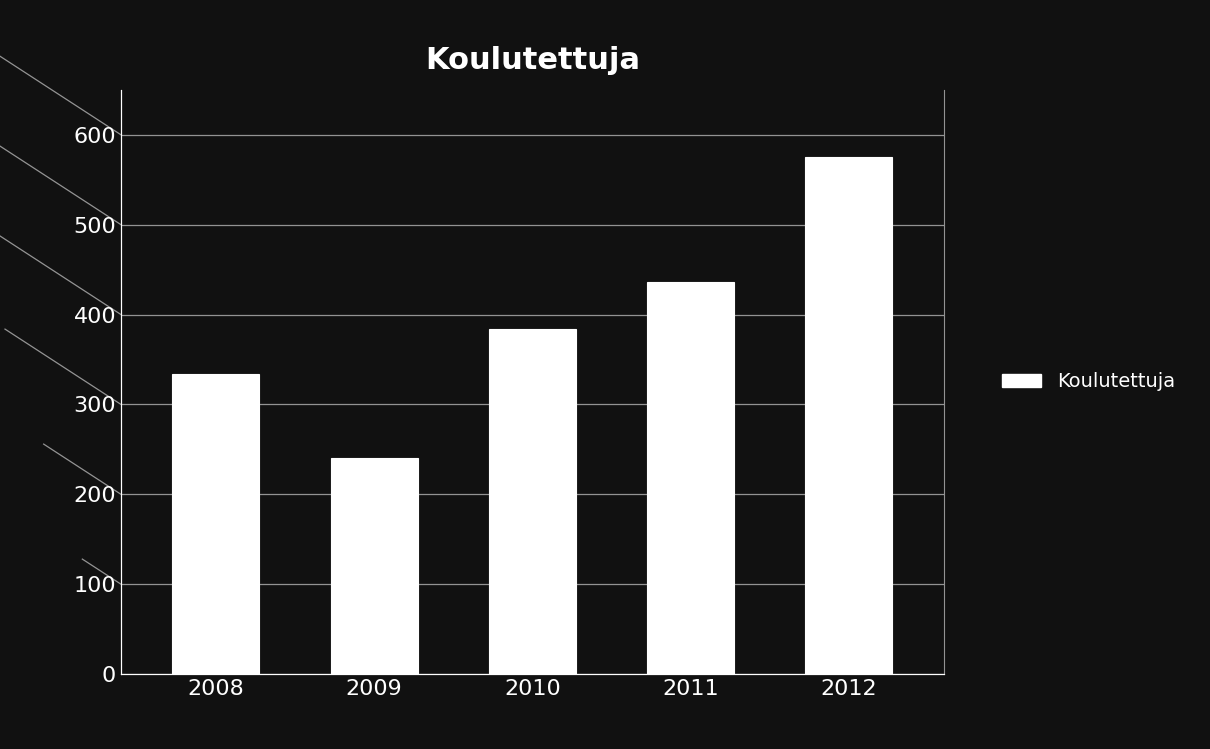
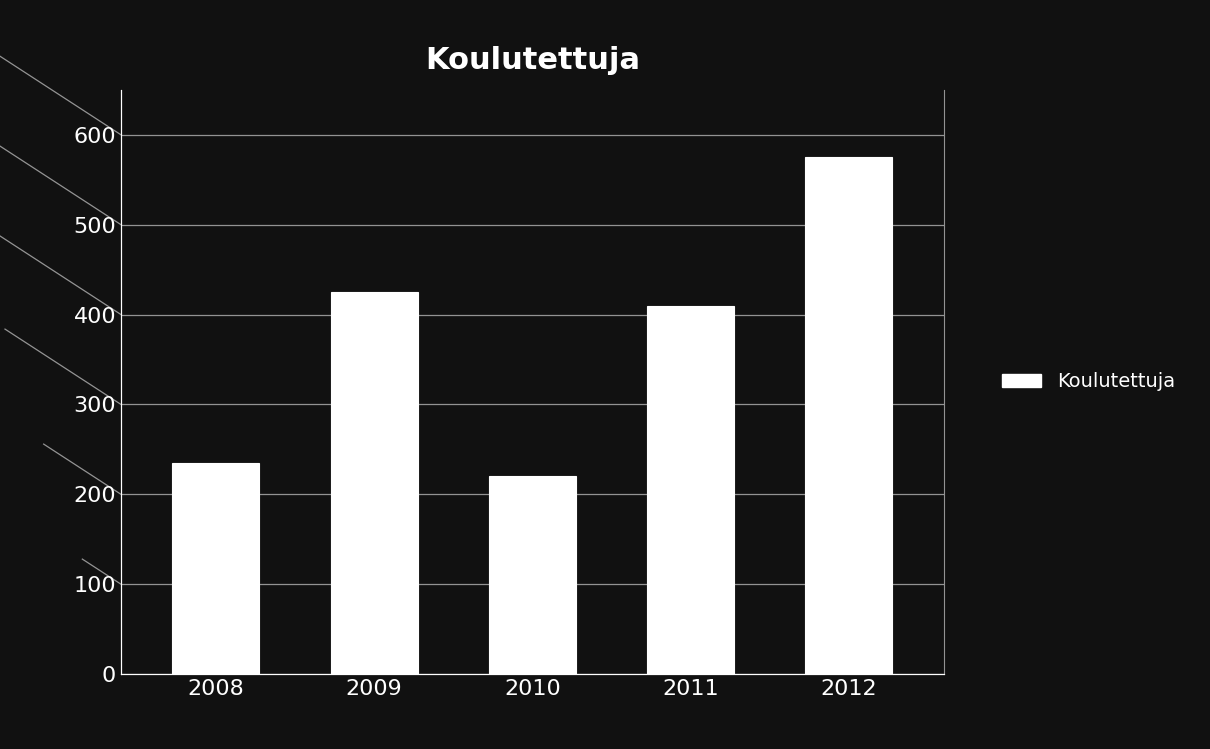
2008: 334 -> 235
2009: 240 -> 425
2010: 384 -> 220
2011: 436 -> 410
